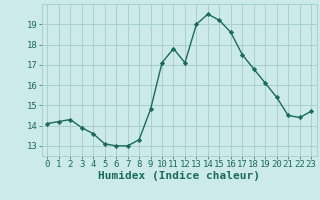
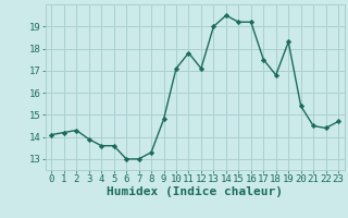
5: 13.1 -> 13.6
16: 18.6 -> 19.2
19: 16.1 -> 18.3
